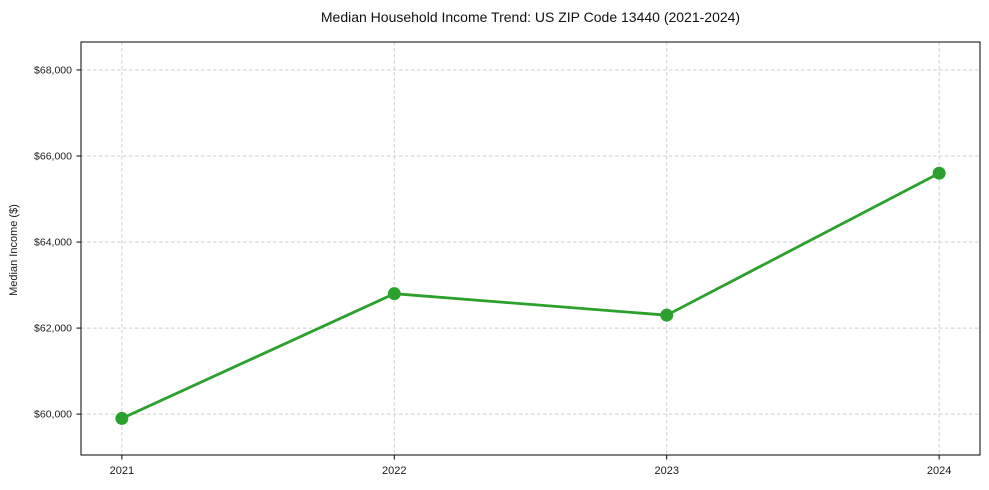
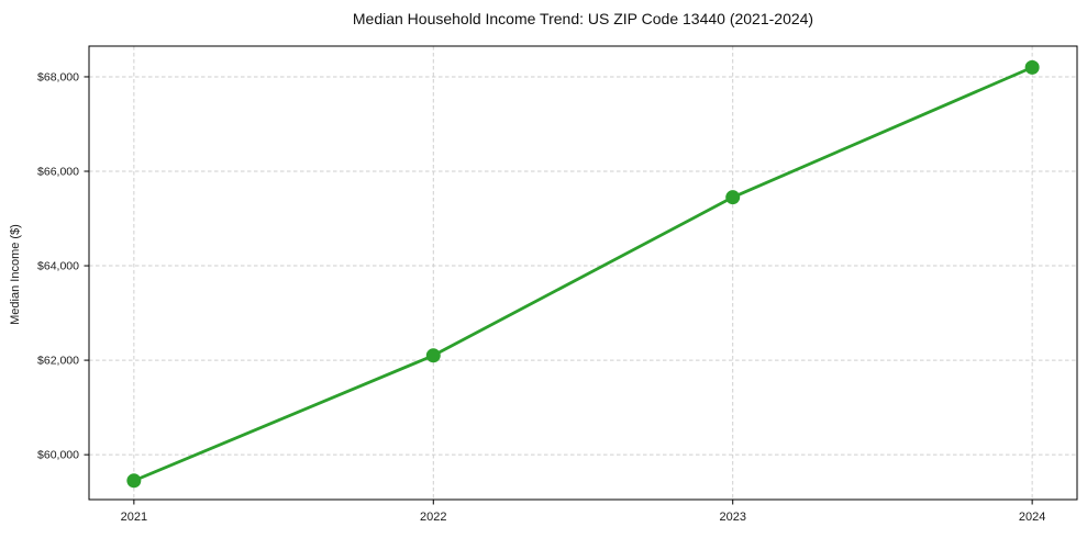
2021: $59900 -> $59400
2022: $62800 -> $62100
2023: $62300 -> $65400
2024: $65600 -> $68200
